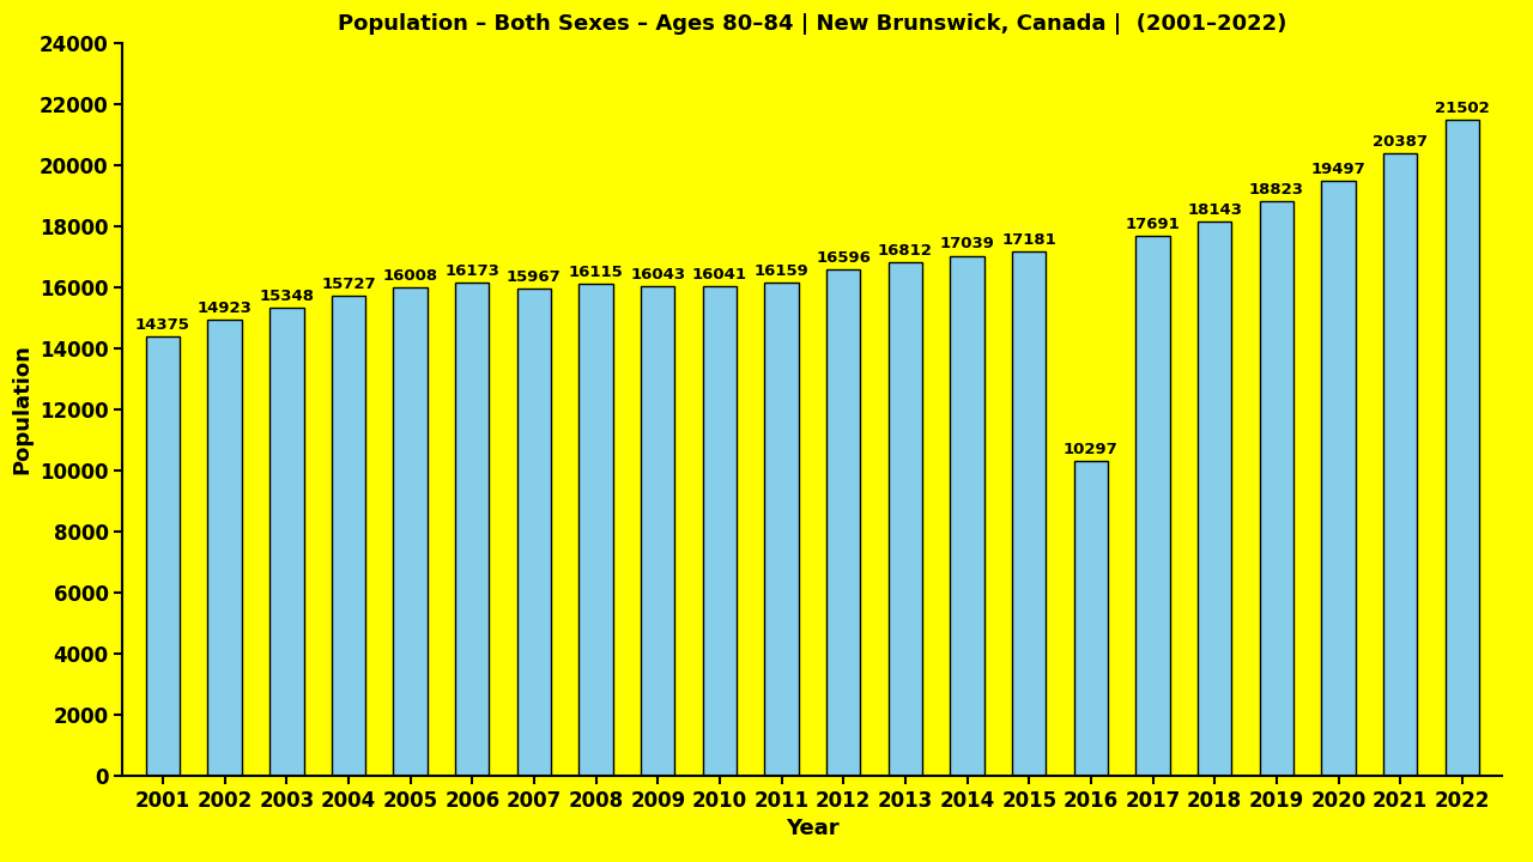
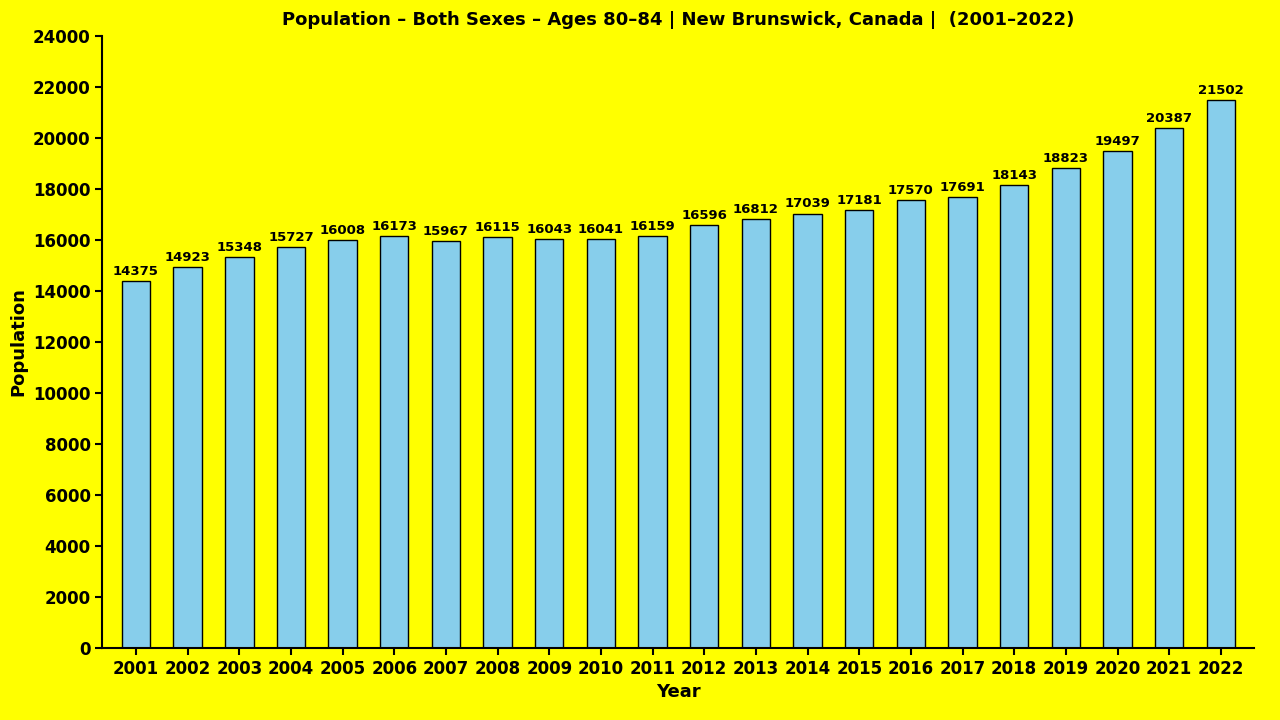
2016: 10297 -> 17570
